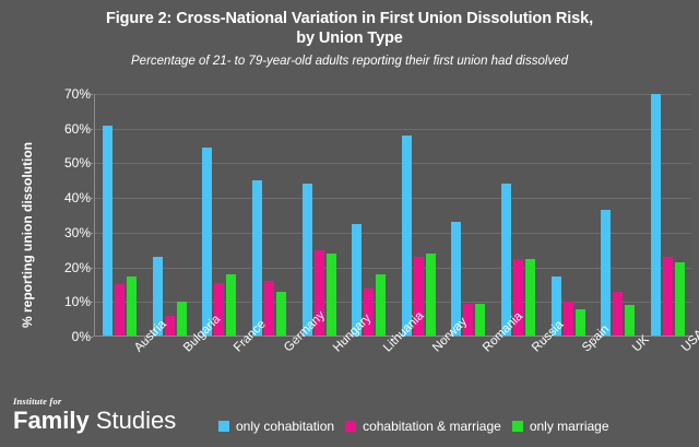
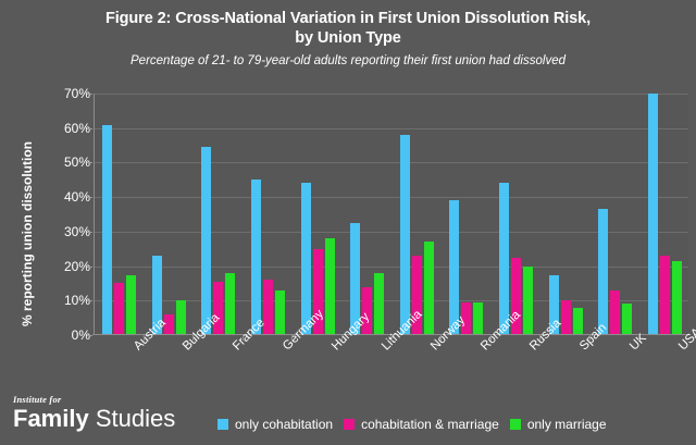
only marriage/Hungary: 24% -> 28%
only marriage/Norway: 24% -> 27%
only cohabitation/Romania: 33% -> 39%
only marriage/Russia: 22% -> 20%
